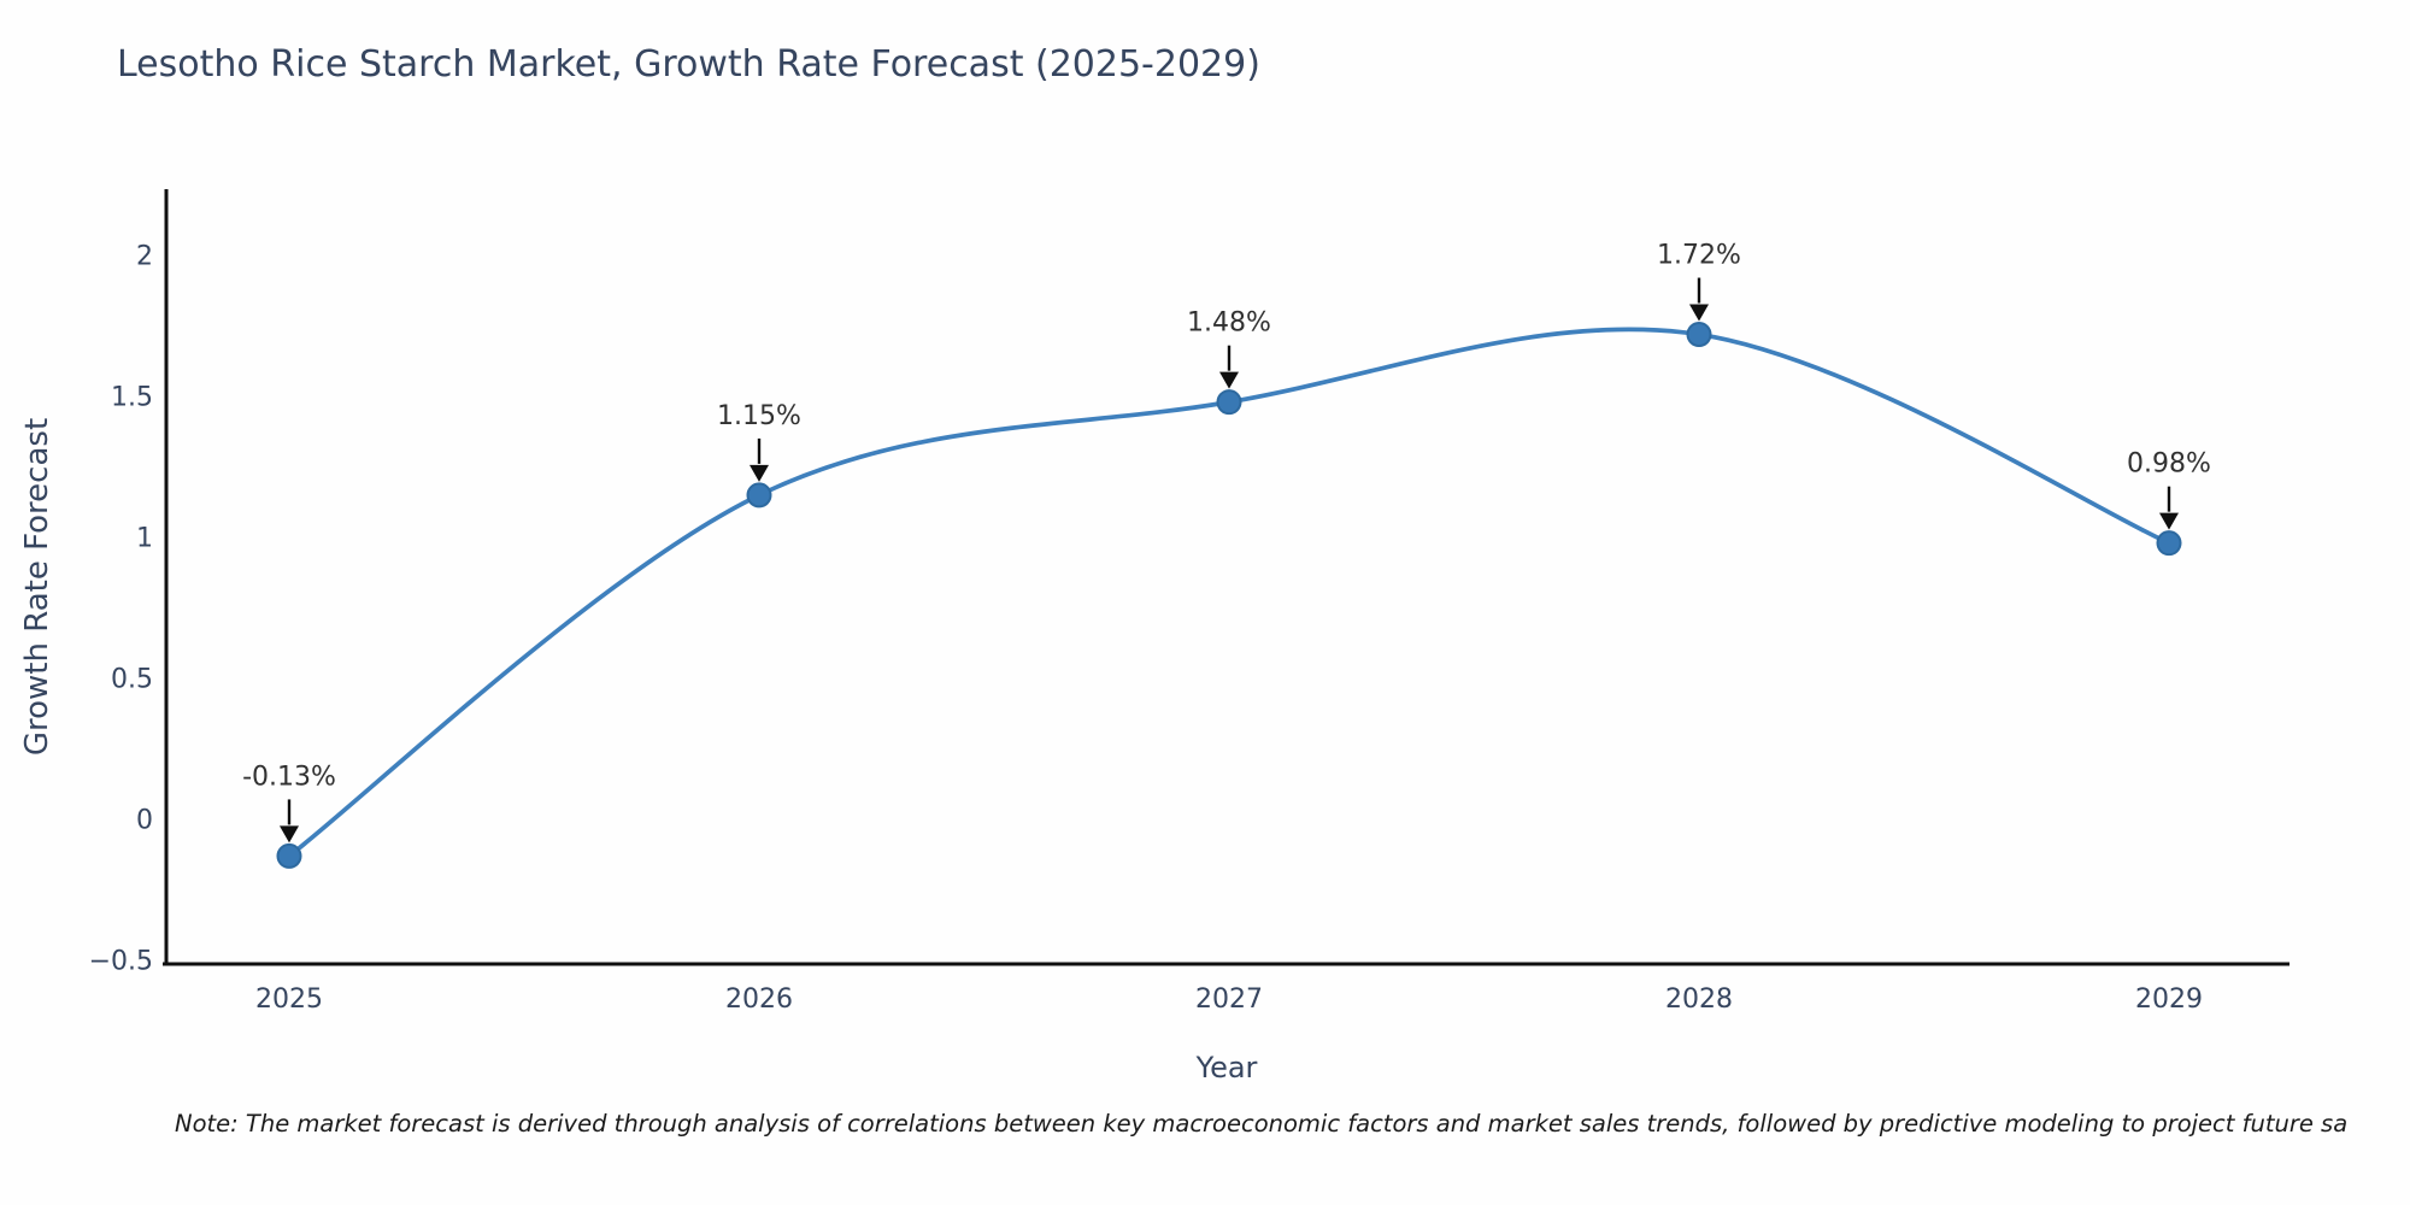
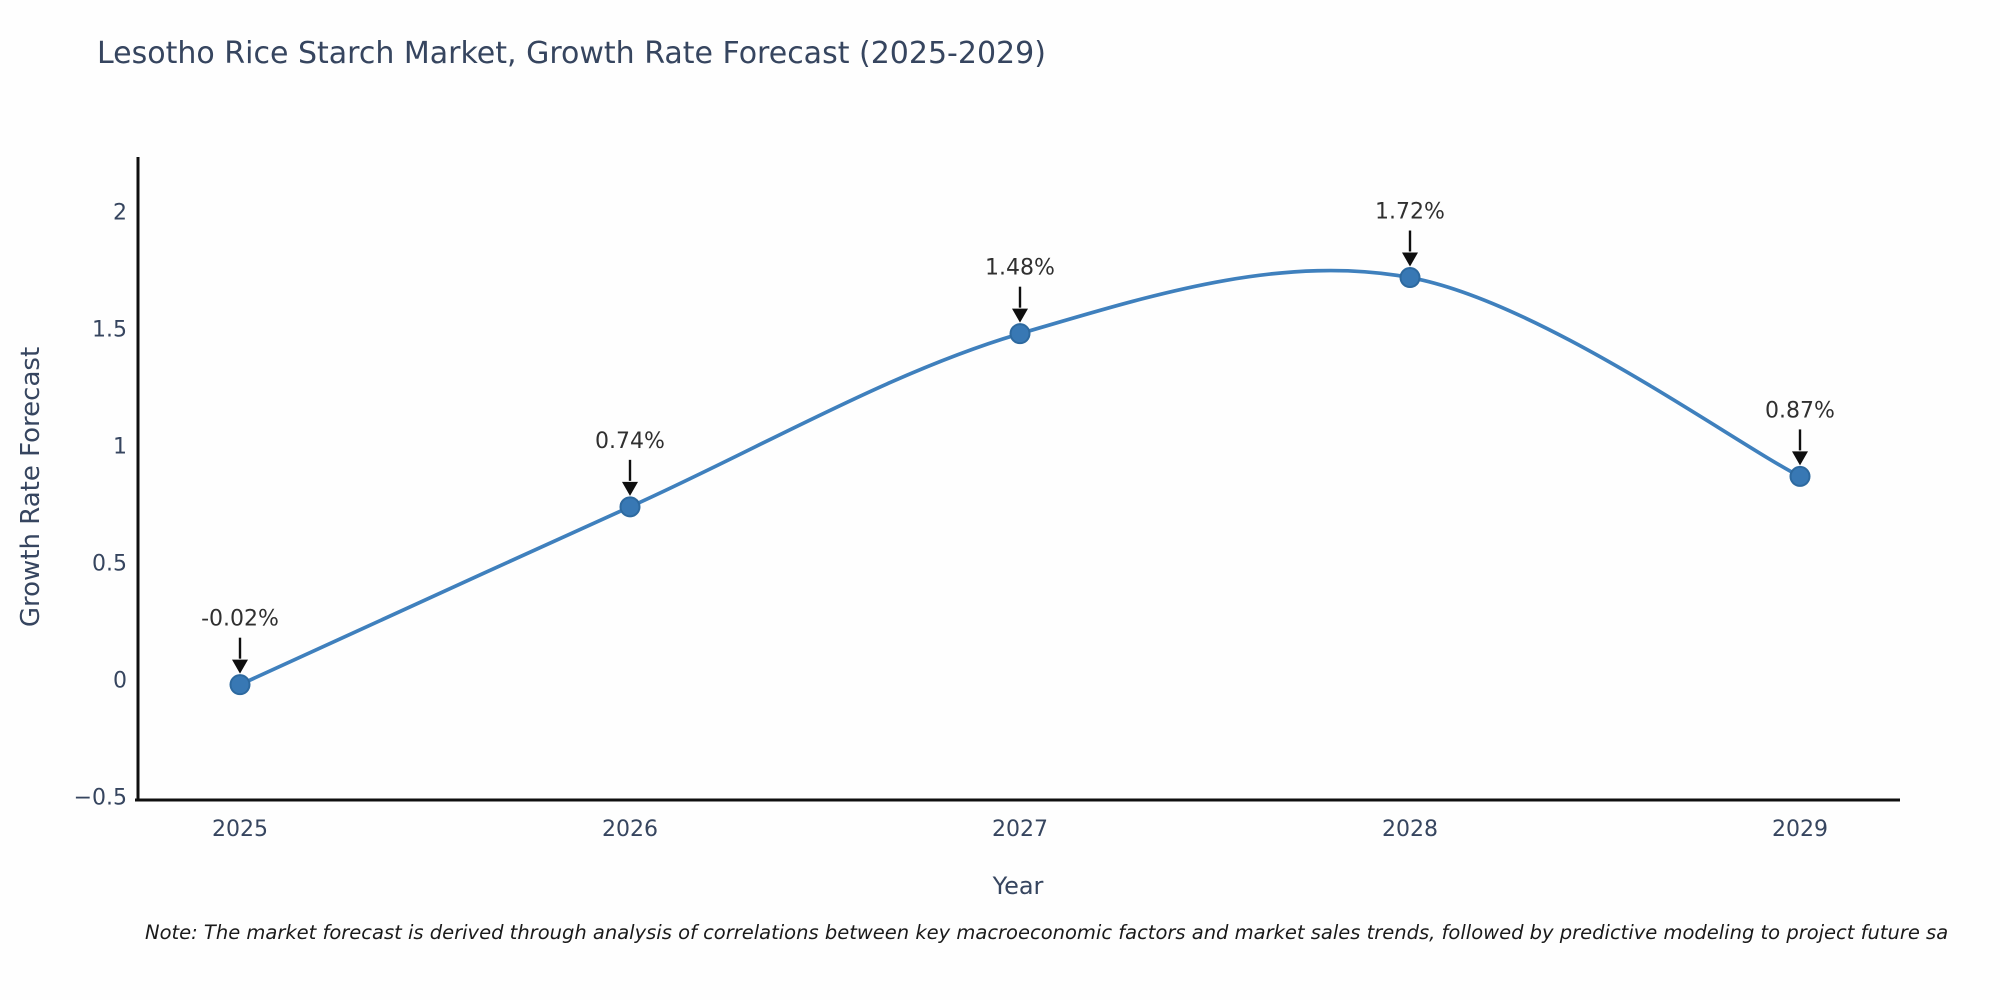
2025: -0.13% -> -0.02%
2026: 1.15% -> 0.74%
2029: 0.98% -> 0.87%
